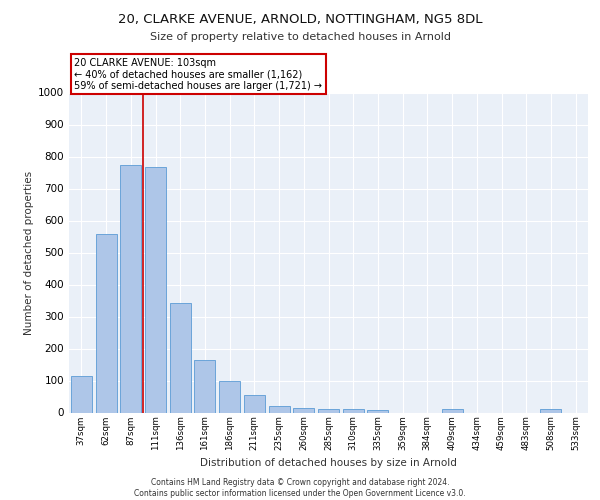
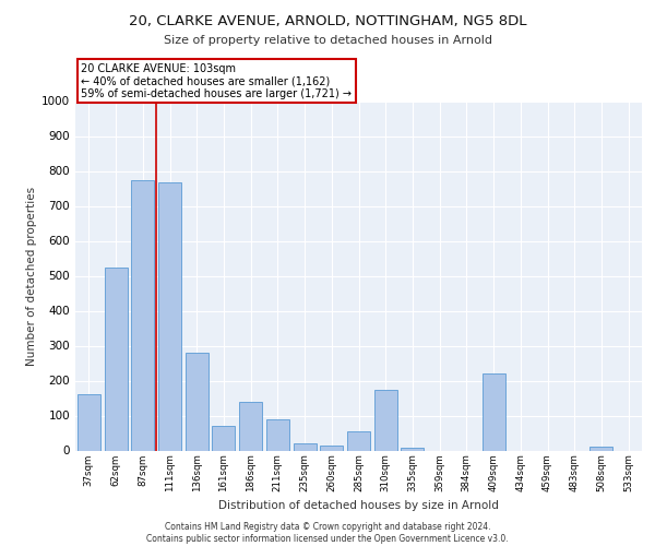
37sqm: 113 -> 160
62sqm: 558 -> 525
136sqm: 343 -> 280
161sqm: 165 -> 70
186sqm: 98 -> 140
211sqm: 55 -> 90
285sqm: 12 -> 55
310sqm: 12 -> 175
409sqm: 10 -> 220
